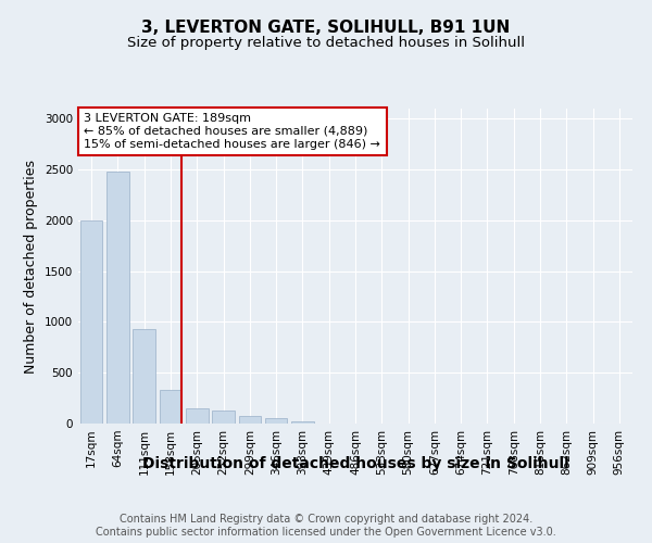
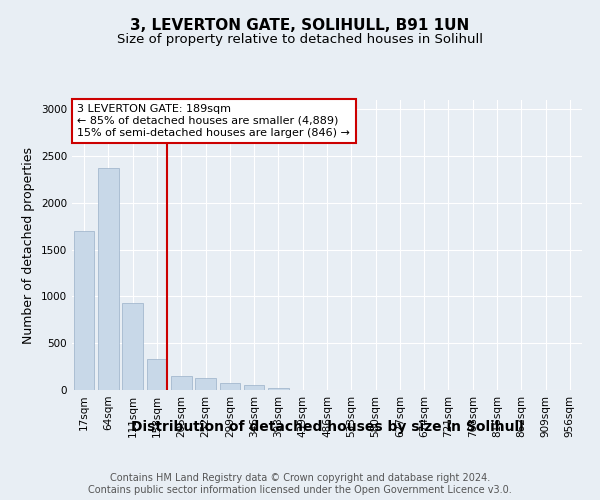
17sqm: 2000 -> 1700
64sqm: 2480 -> 2370
